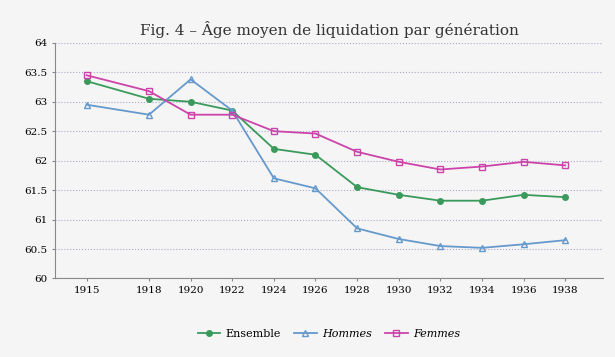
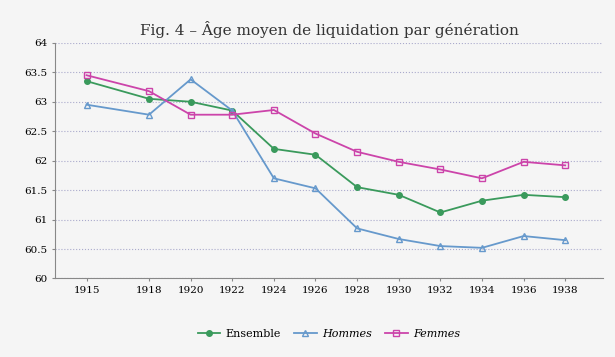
Femmes/1924: 62.50 -> 62.86
Ensemble/1932: 61.32 -> 61.12
Femmes/1934: 61.90 -> 61.70
Hommes/1936: 60.58 -> 60.72
